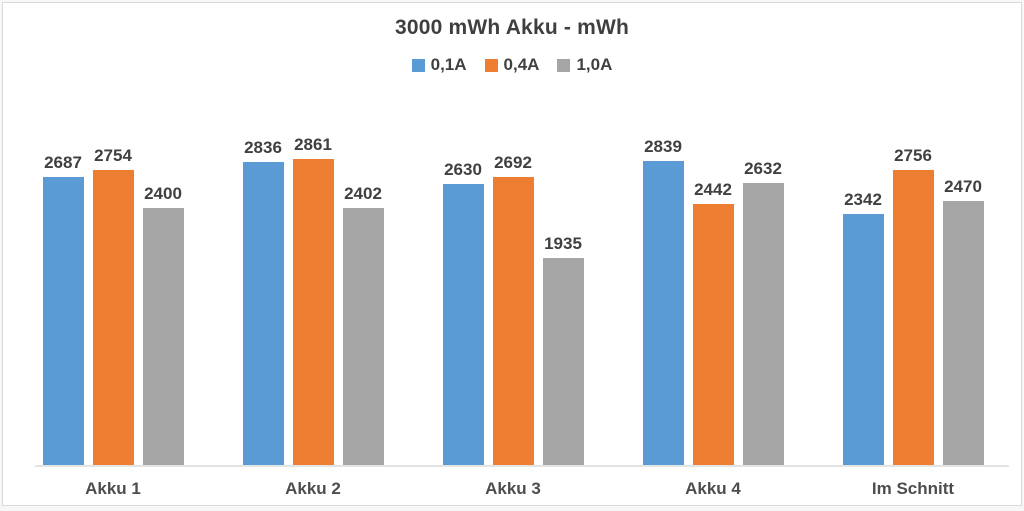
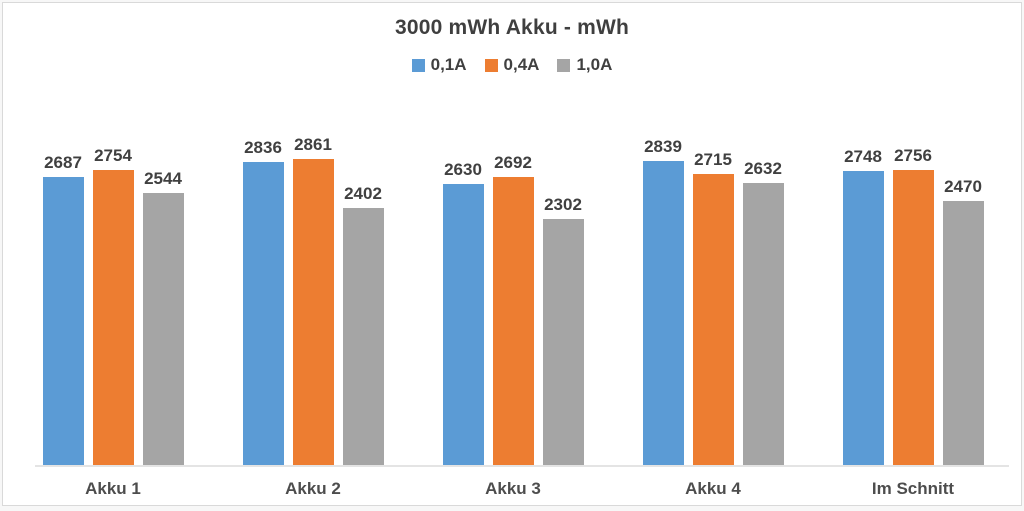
1,0A/Akku 1: 2400 -> 2544
1,0A/Akku 3: 1935 -> 2302
0,4A/Akku 4: 2442 -> 2715
0,1A/Im Schnitt: 2342 -> 2748
